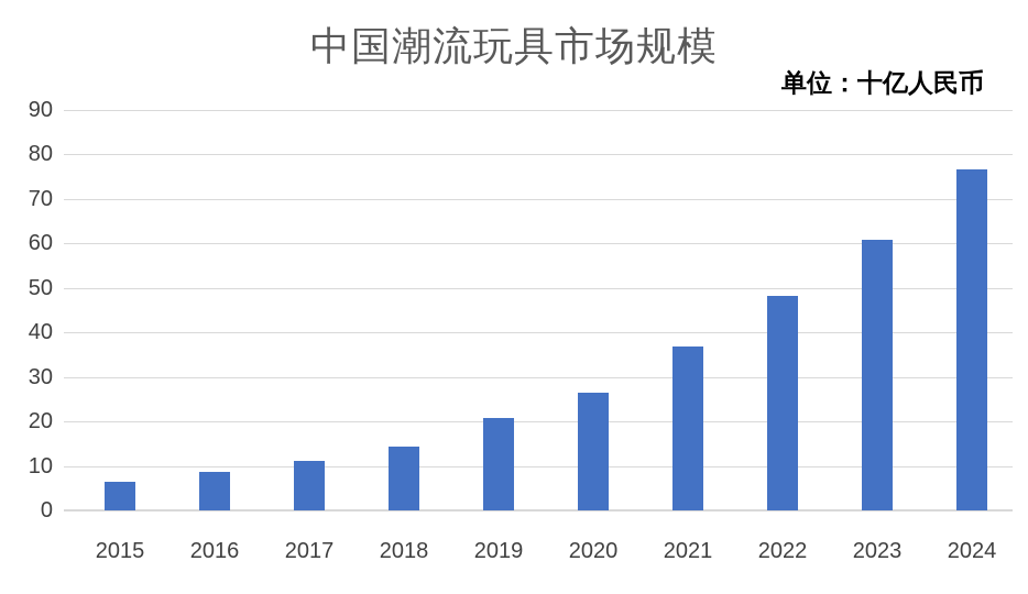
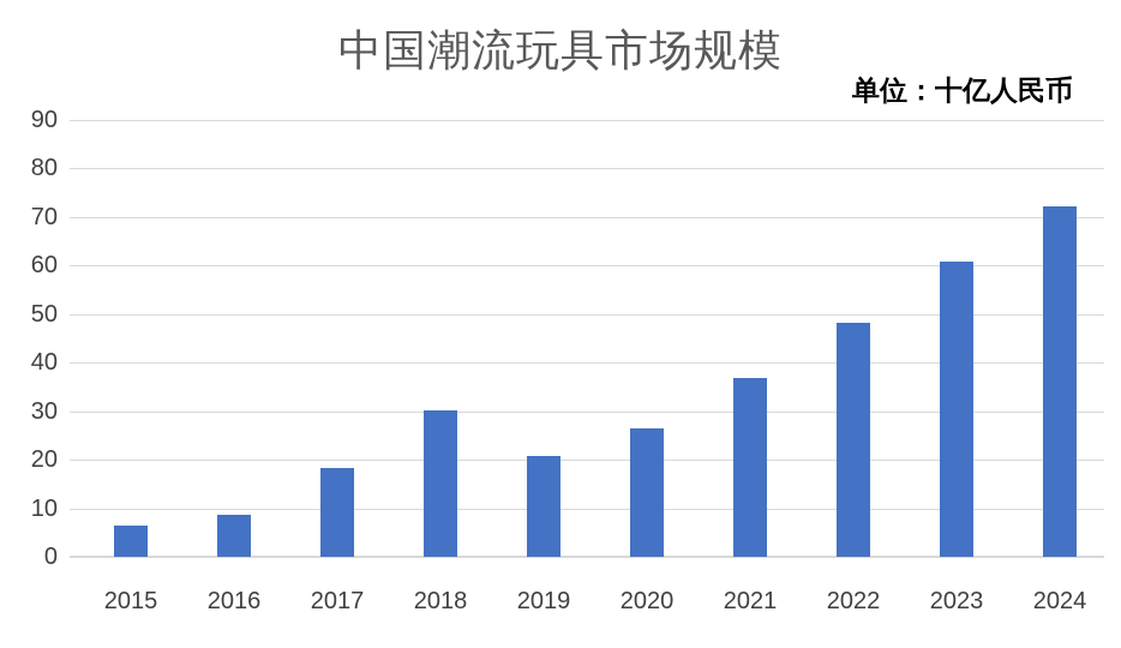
2017: 11 -> 18
2018: 14 -> 30
2024: 76 -> 72
